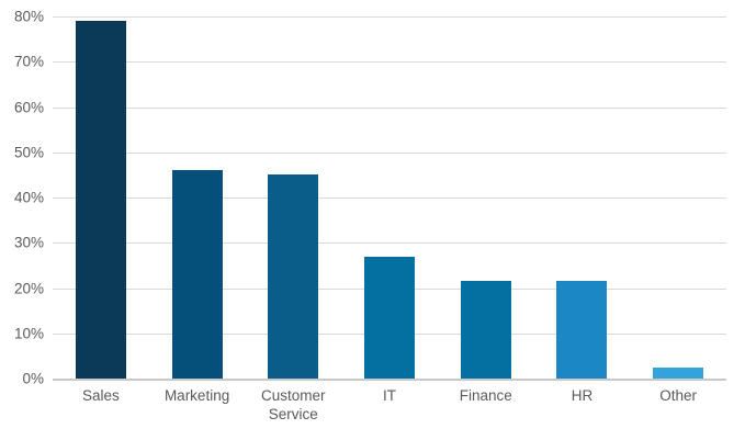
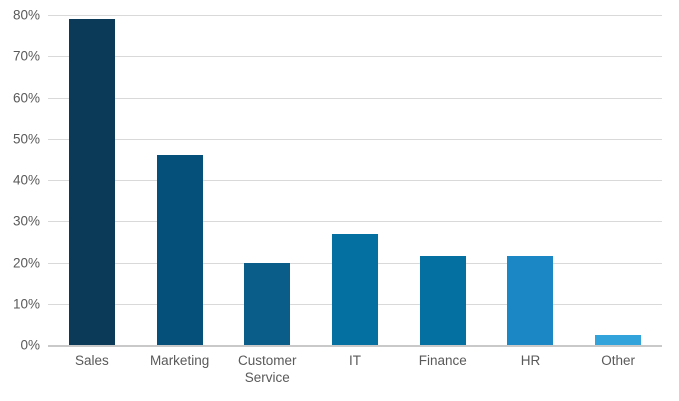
Customer Service: 45% -> 20%
